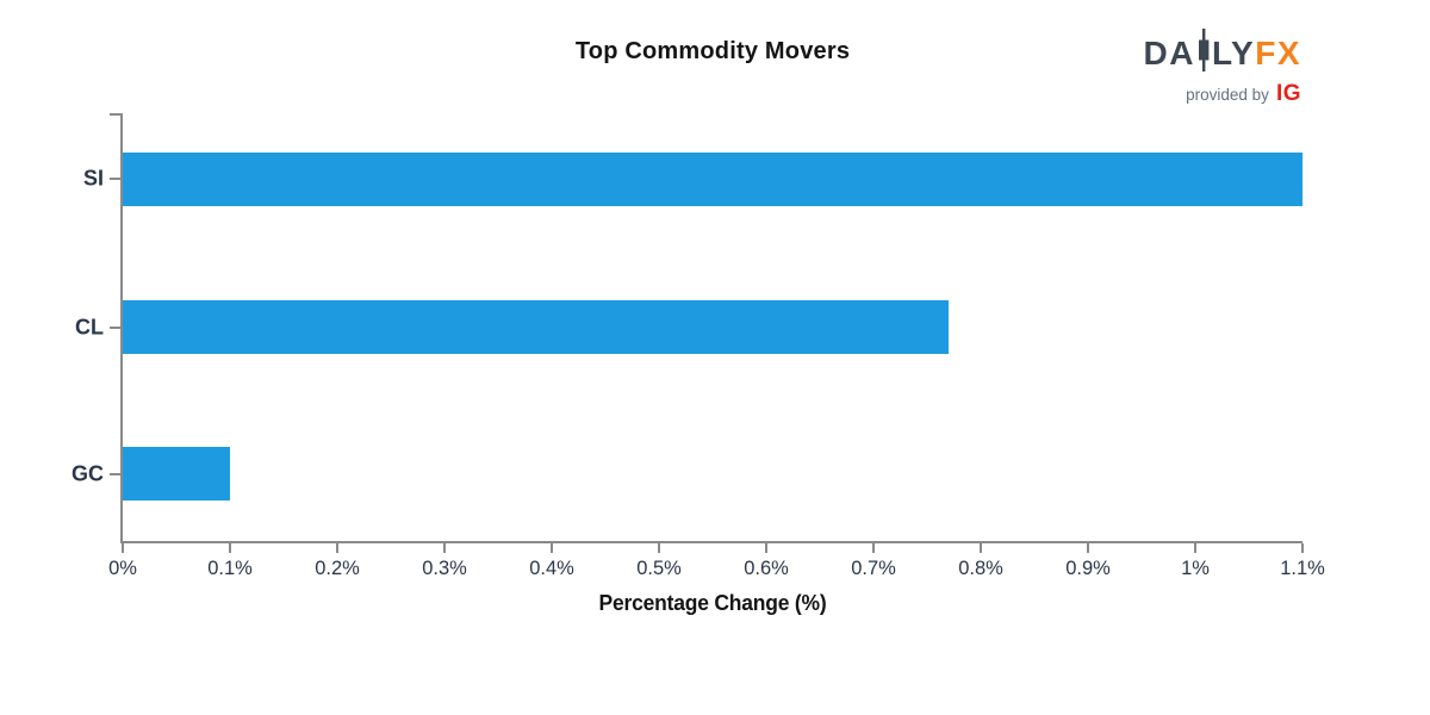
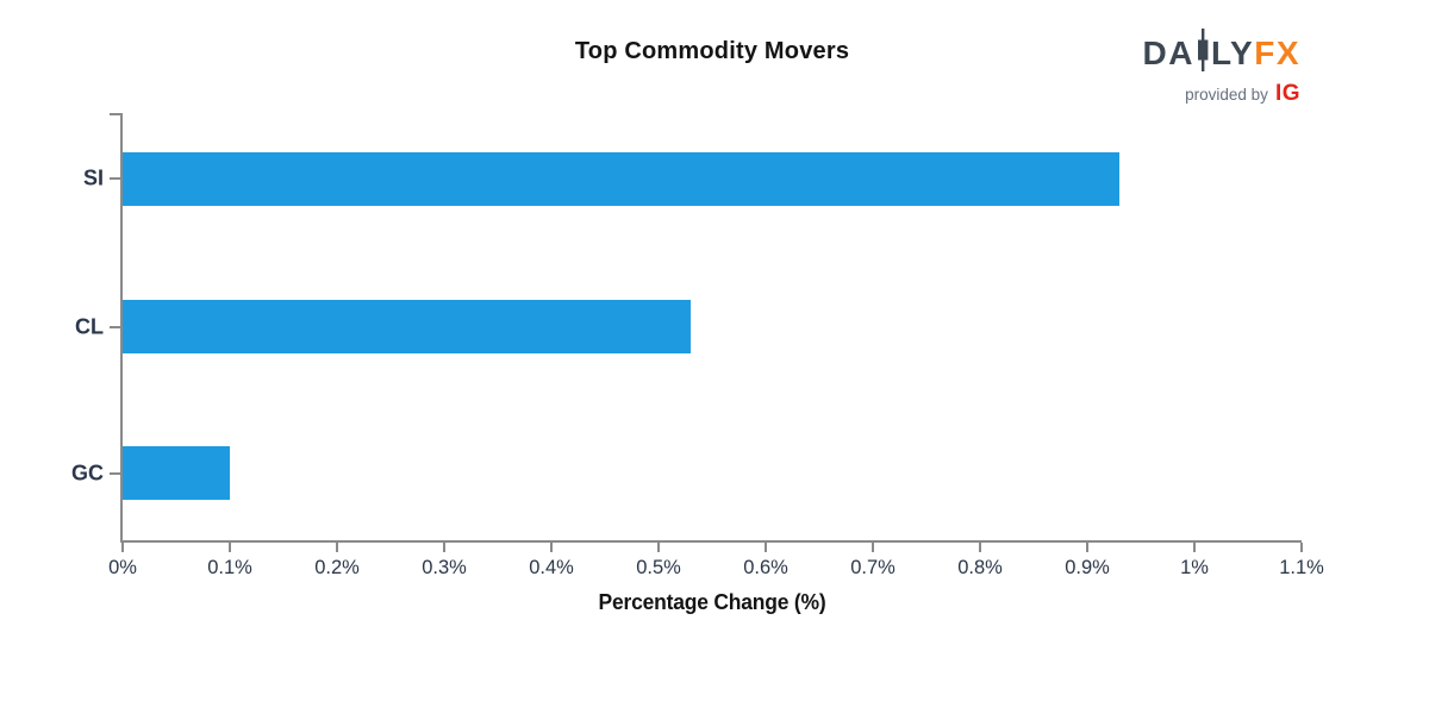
SI: 1.10% -> 0.93%
CL: 0.77% -> 0.53%
